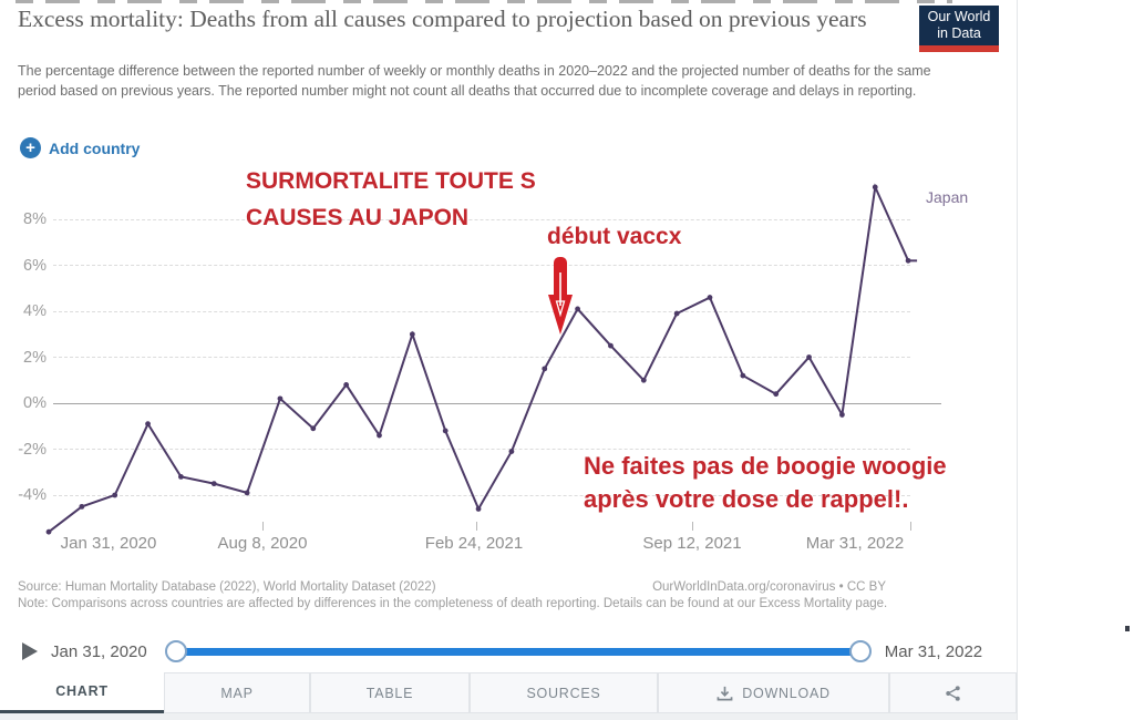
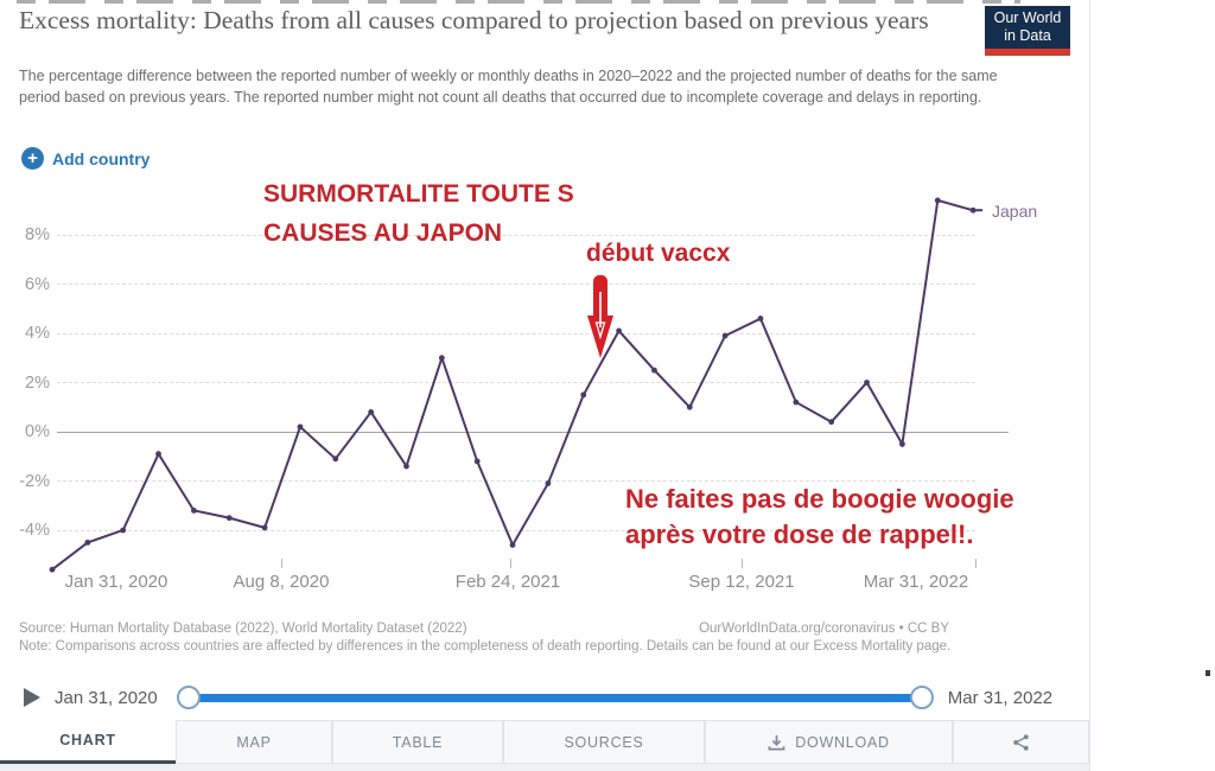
Mar 31, 2022: 6.2% -> 9.0%
